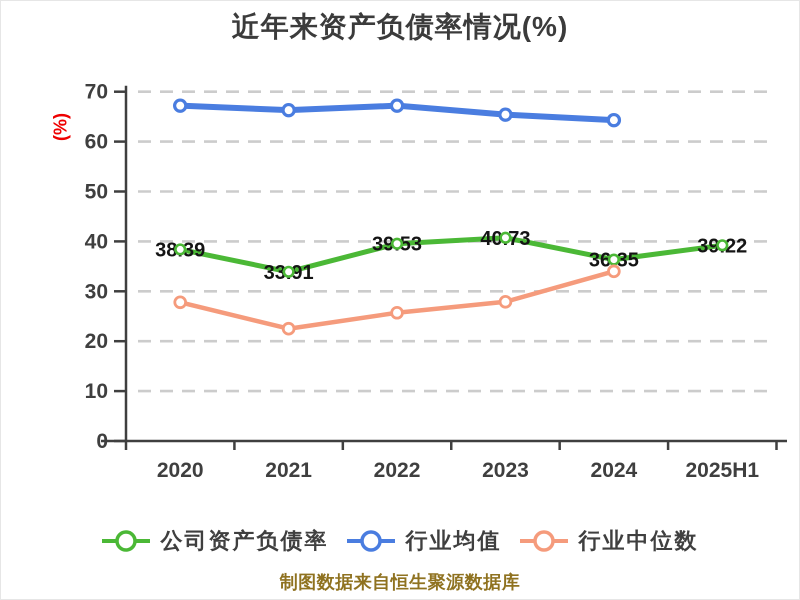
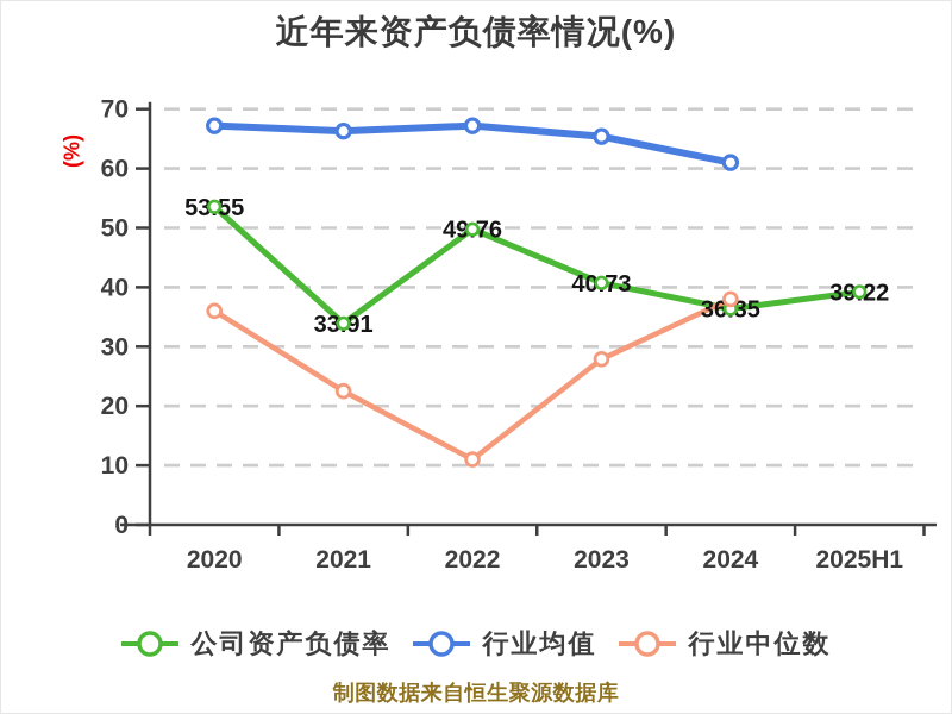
公司资产负债率/2020: 38.39 -> 53.55
行业中位数/2020: 28 -> 36
公司资产负债率/2022: 39.53 -> 49.76
行业中位数/2022: 26 -> 11
行业均值/2024: 64 -> 61
行业中位数/2024: 34 -> 38
